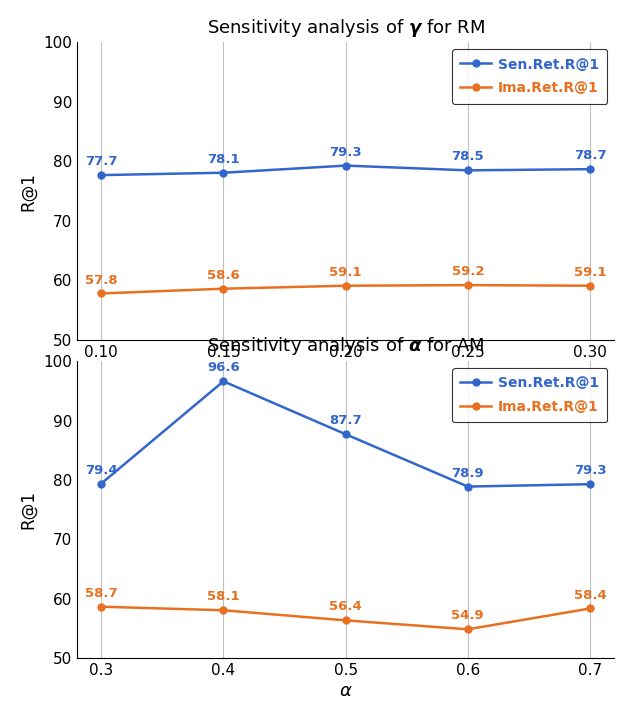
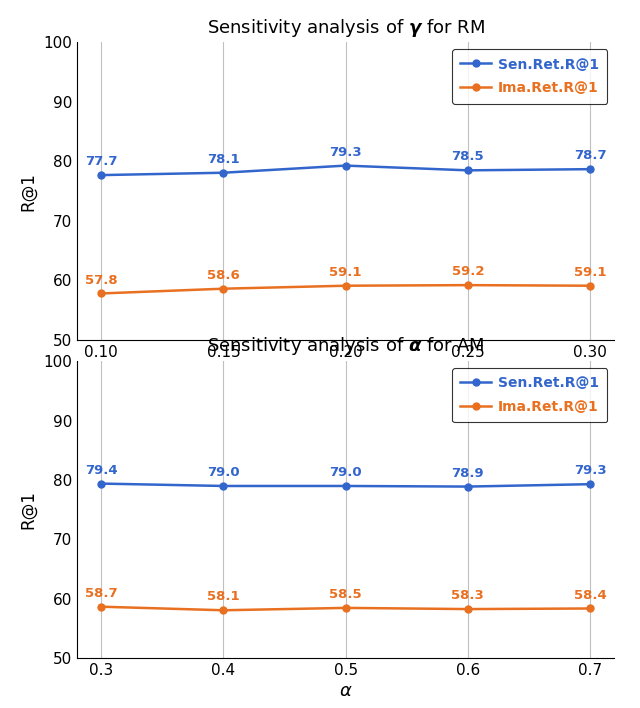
Sen.Ret.R@1/0.4: 96.6 -> 79.0
Sen.Ret.R@1/0.5: 87.7 -> 79.0
Ima.Ret.R@1/0.5: 56.4 -> 58.5
Ima.Ret.R@1/0.6: 54.9 -> 58.3
